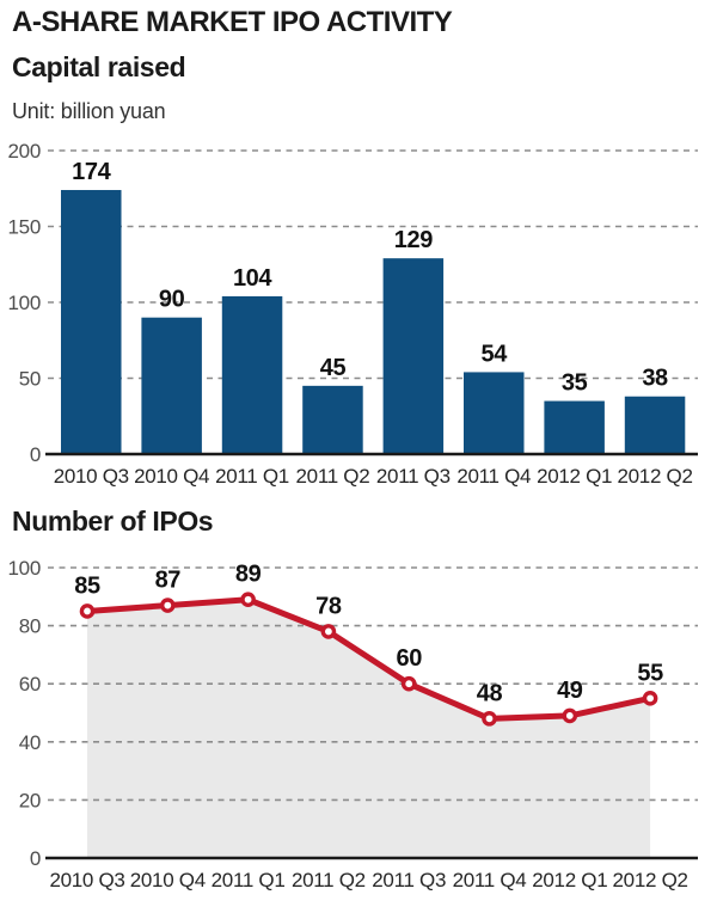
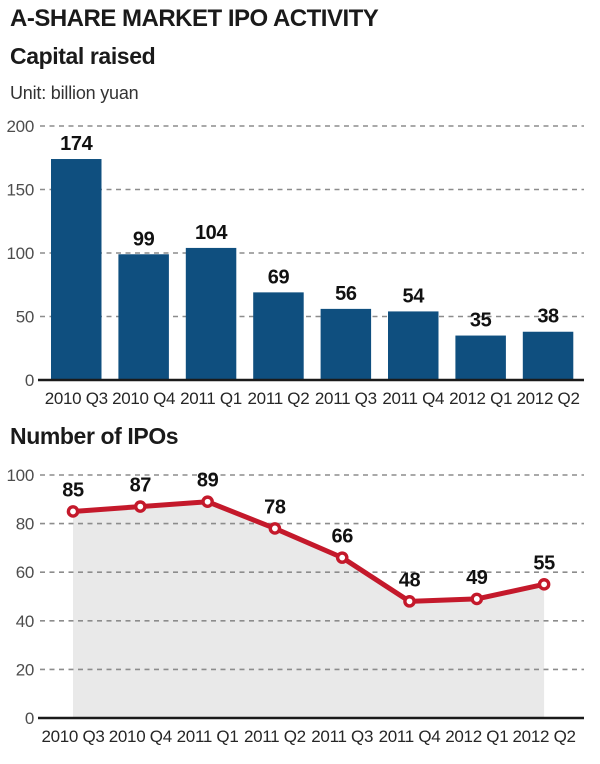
Capital raised/2010 Q4: 90 -> 99
Capital raised/2011 Q2: 45 -> 69
Capital raised/2011 Q3: 129 -> 56
Number of IPOs/2011 Q3: 60 -> 66
